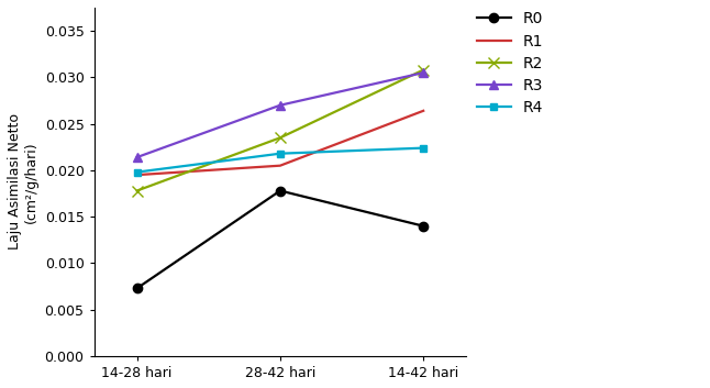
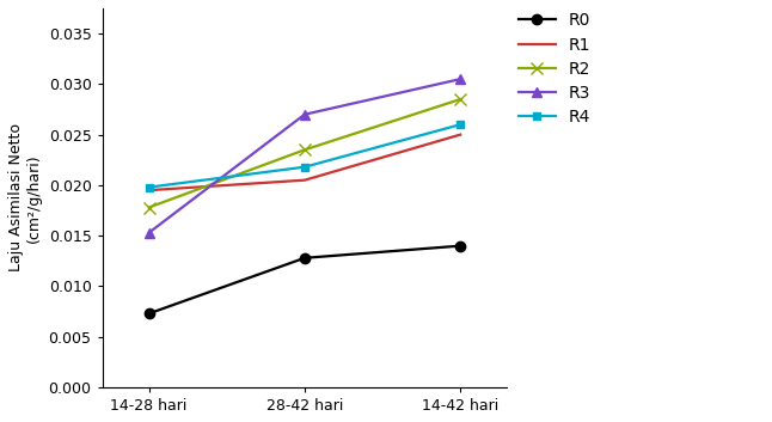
R3/14-28 hari: 0.0214 -> 0.0153
R0/28-42 hari: 0.0178 -> 0.0128
R1/14-42 hari: 0.0264 -> 0.0250
R2/14-42 hari: 0.0308 -> 0.0285
R4/14-42 hari: 0.0224 -> 0.0260
